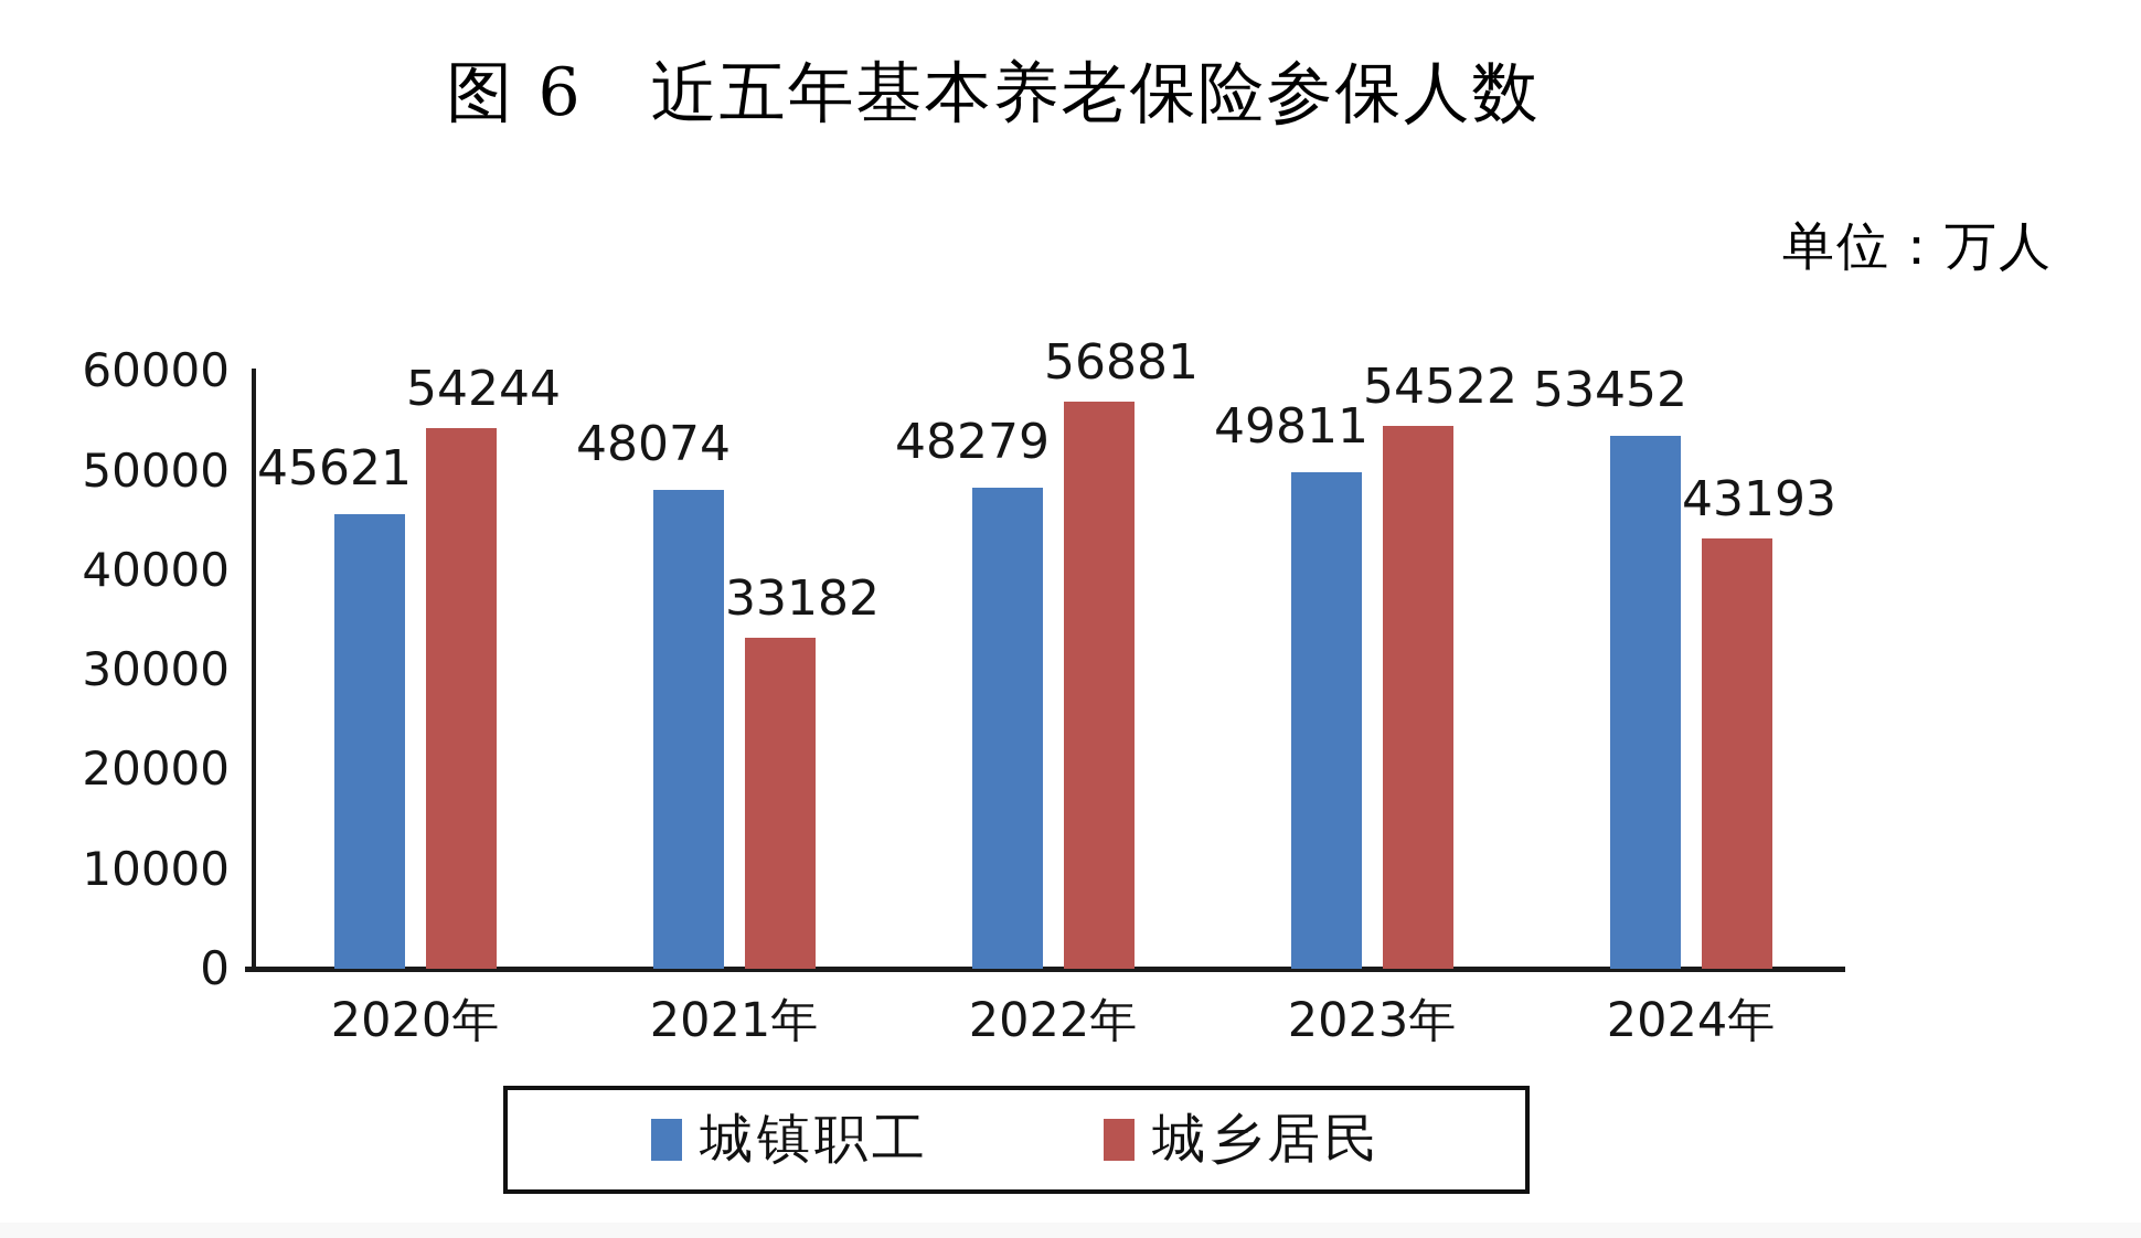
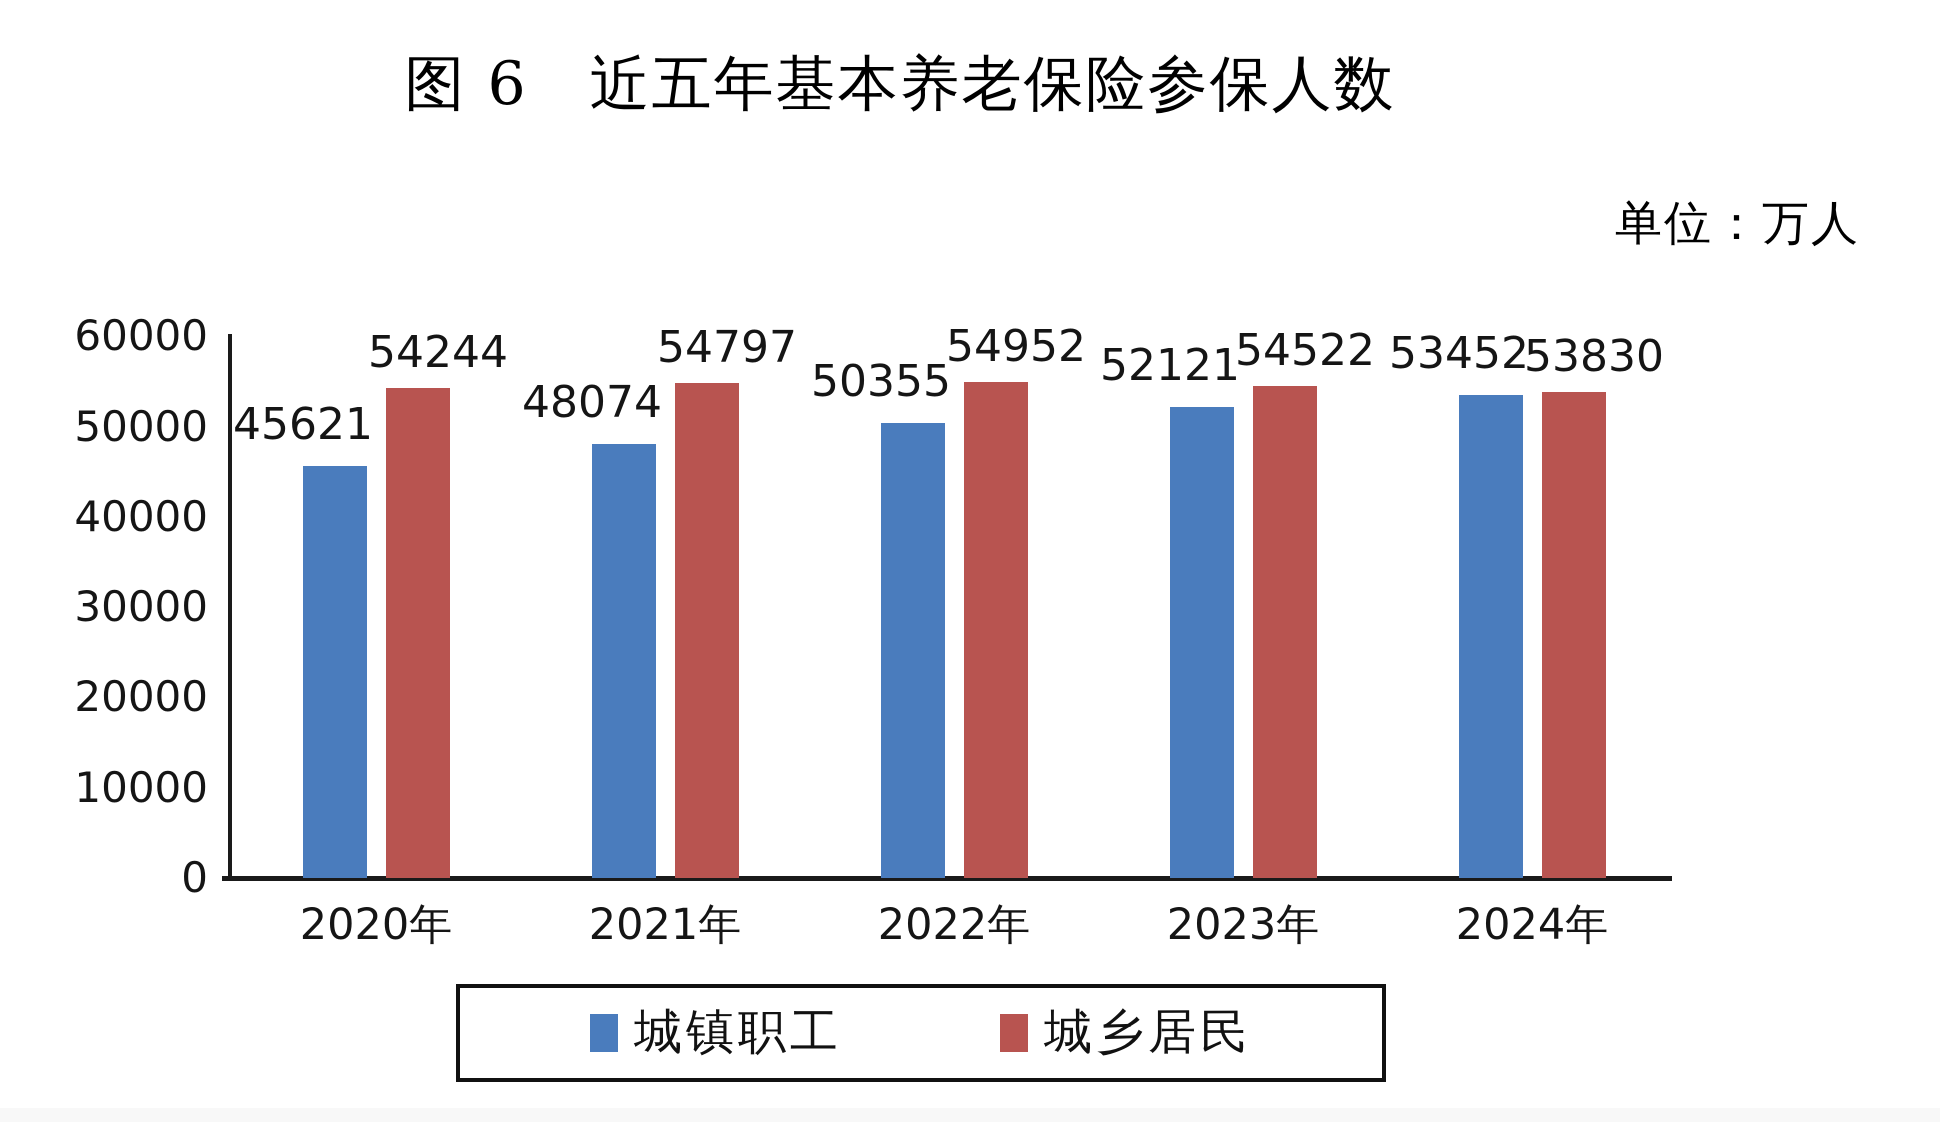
城乡居民/2021年: 33182 -> 54797
城镇职工/2022年: 48279 -> 50355
城乡居民/2022年: 56881 -> 54952
城镇职工/2023年: 49811 -> 52121
城乡居民/2024年: 43193 -> 53830
